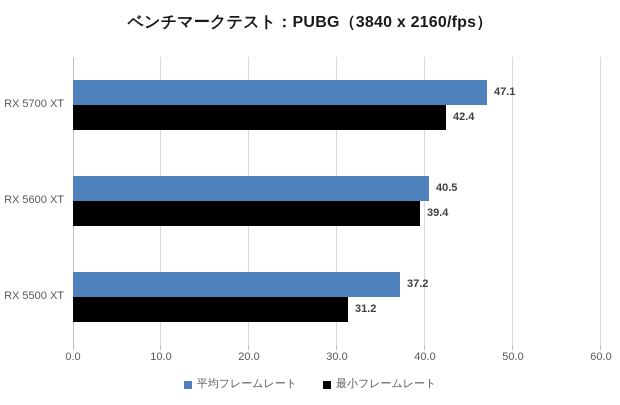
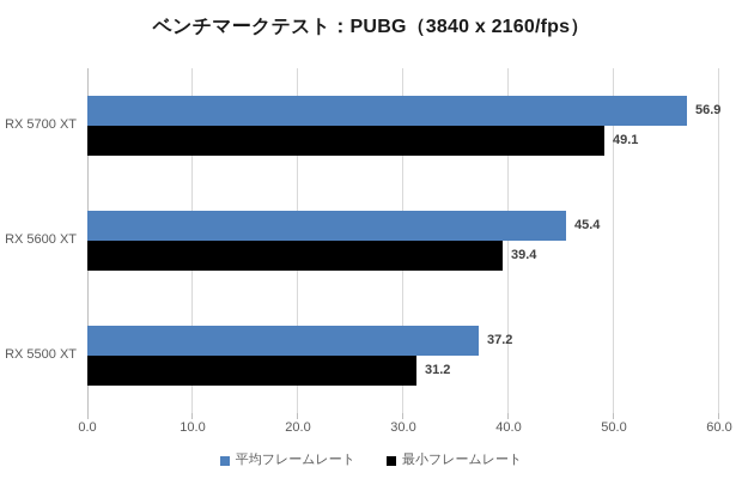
平均フレームレート/RX 5700 XT: 47.1 -> 56.9
最小フレームレート/RX 5700 XT: 42.4 -> 49.1
平均フレームレート/RX 5600 XT: 40.5 -> 45.4
